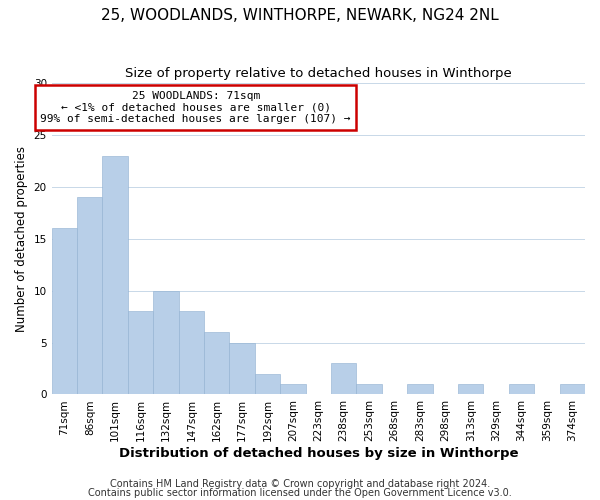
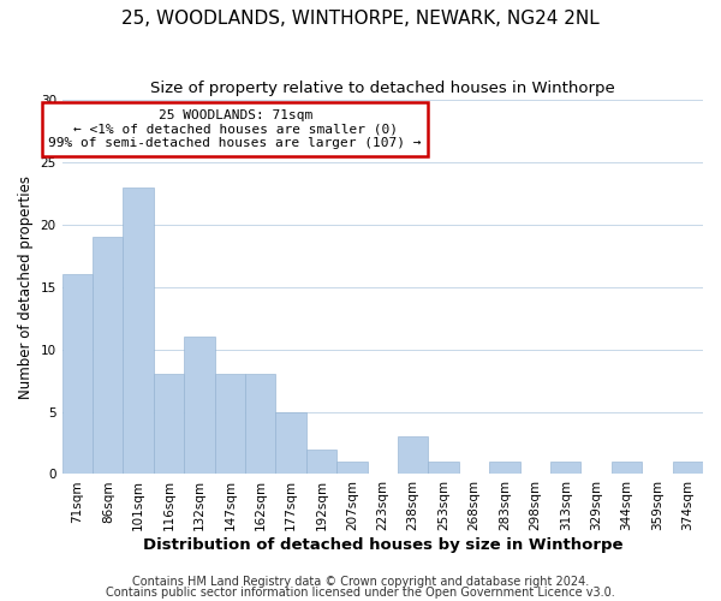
132sqm: 10 -> 11
162sqm: 6 -> 8
